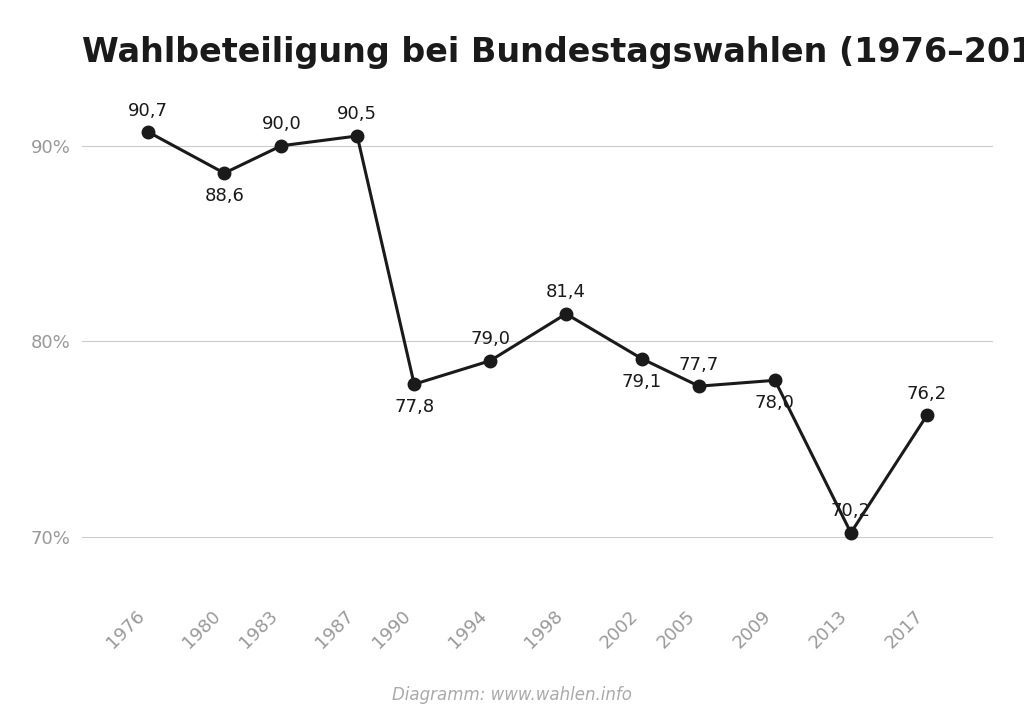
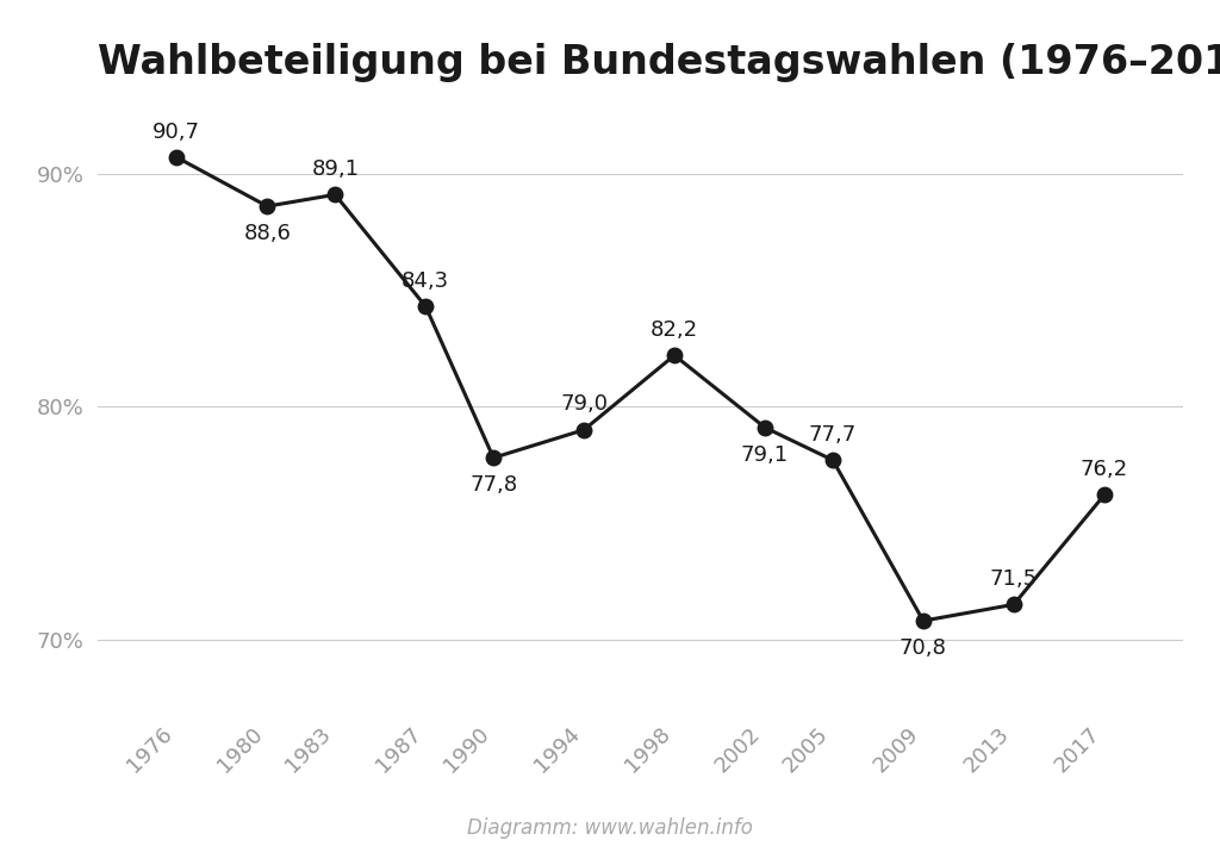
1983: 90,0 -> 89,1
1987: 90,5 -> 84,3
1998: 81,4 -> 82,2
2009: 78,0 -> 70,8
2013: 70,2 -> 71,5
